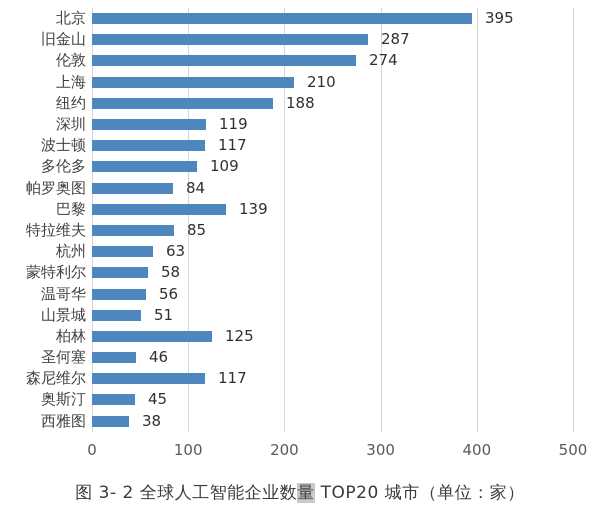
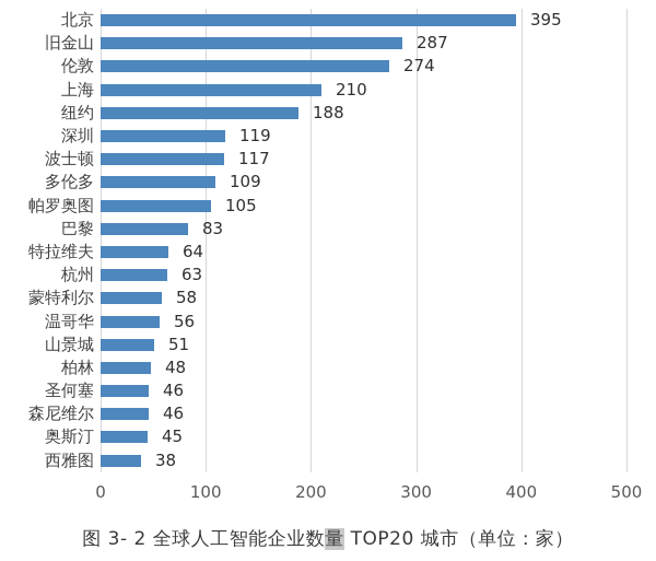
帕罗奥图: 84 -> 105
巴黎: 139 -> 83
特拉维夫: 85 -> 64
柏林: 125 -> 48
森尼维尔: 117 -> 46
